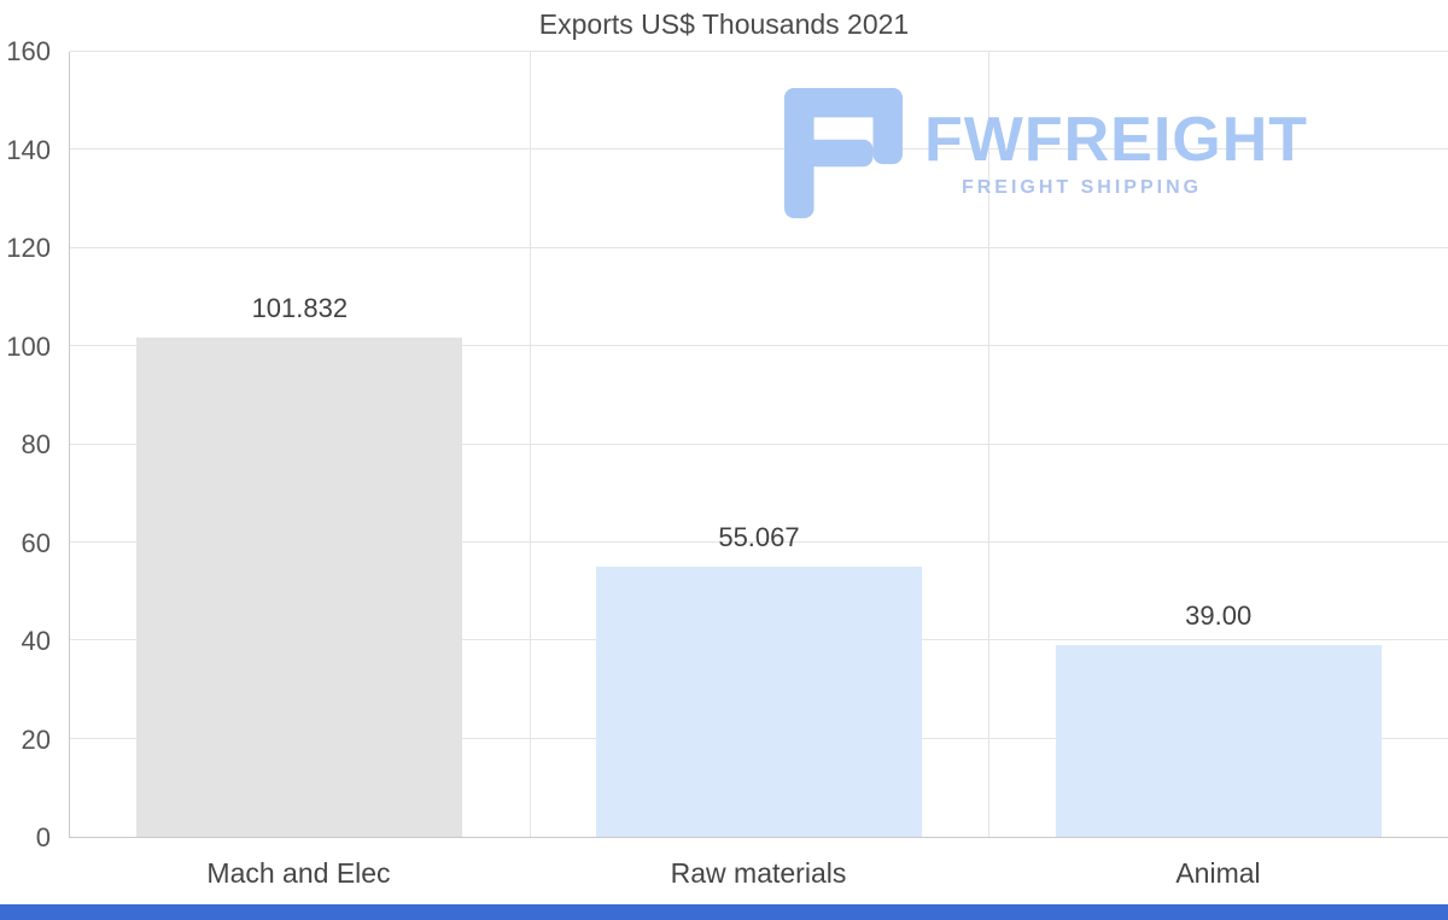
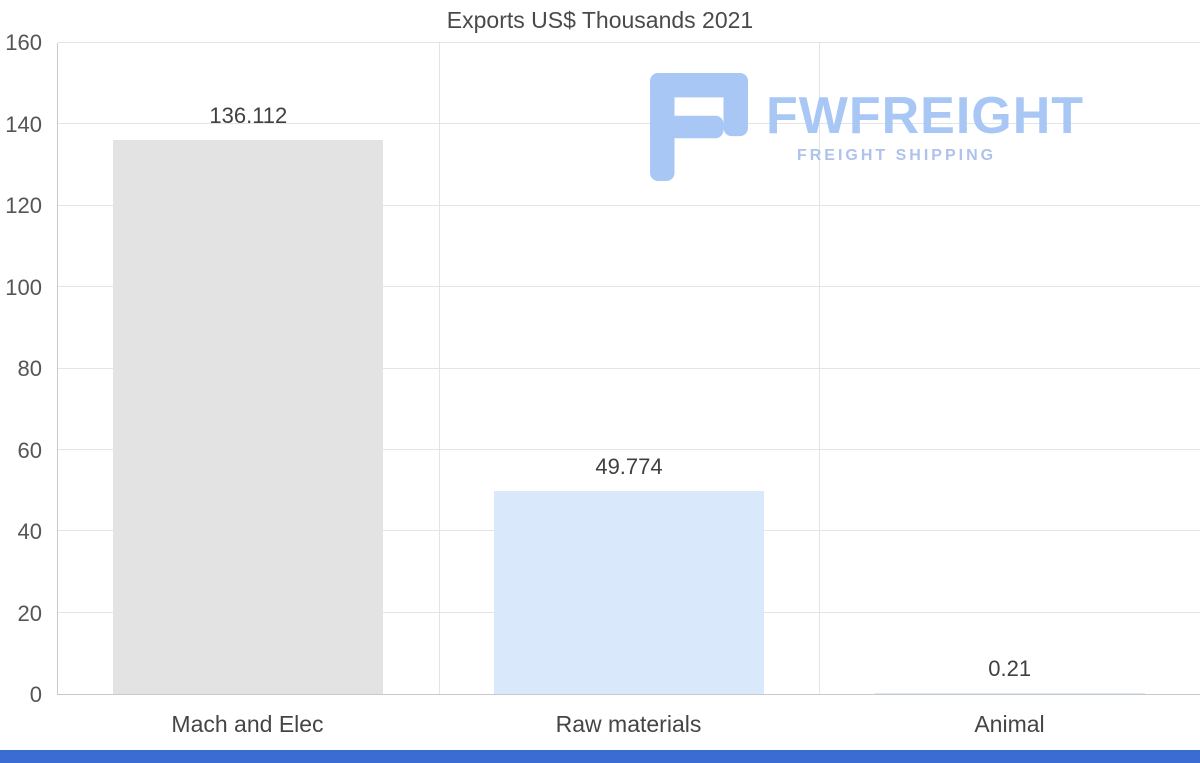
Mach and Elec: 101.832 -> 136.112
Raw materials: 55.067 -> 49.774
Animal: 39.00 -> 0.21
